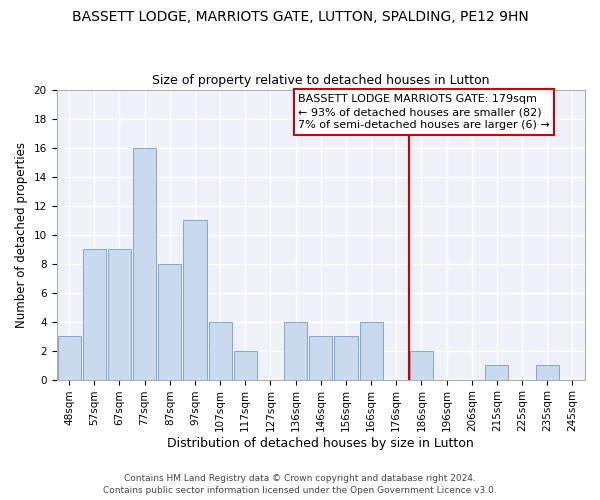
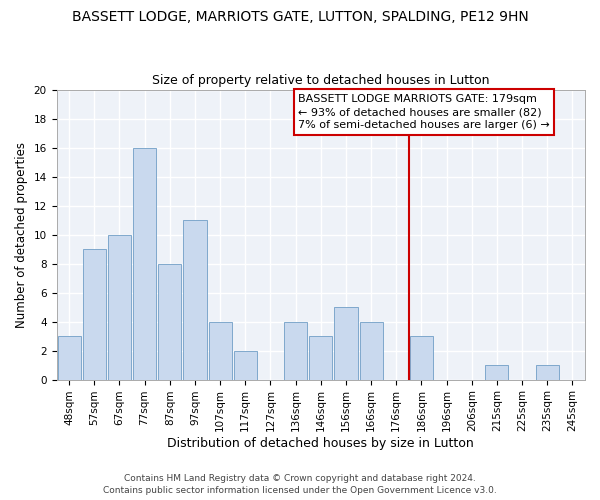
67sqm: 9 -> 10
156sqm: 3 -> 5
186sqm: 2 -> 3
